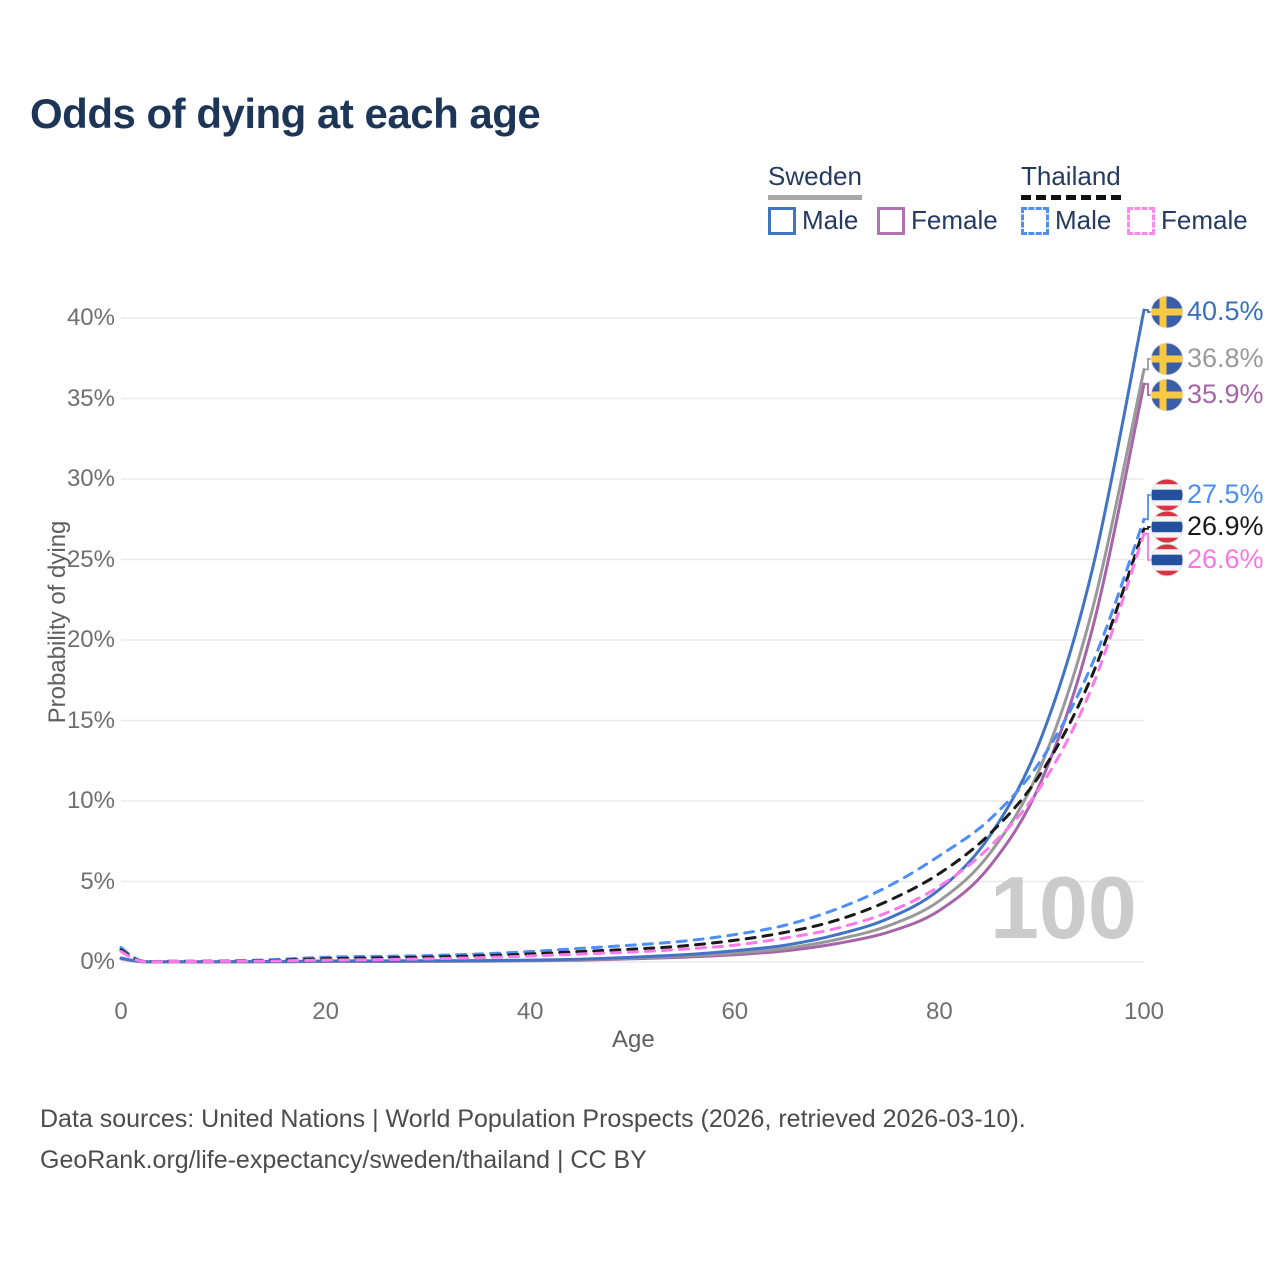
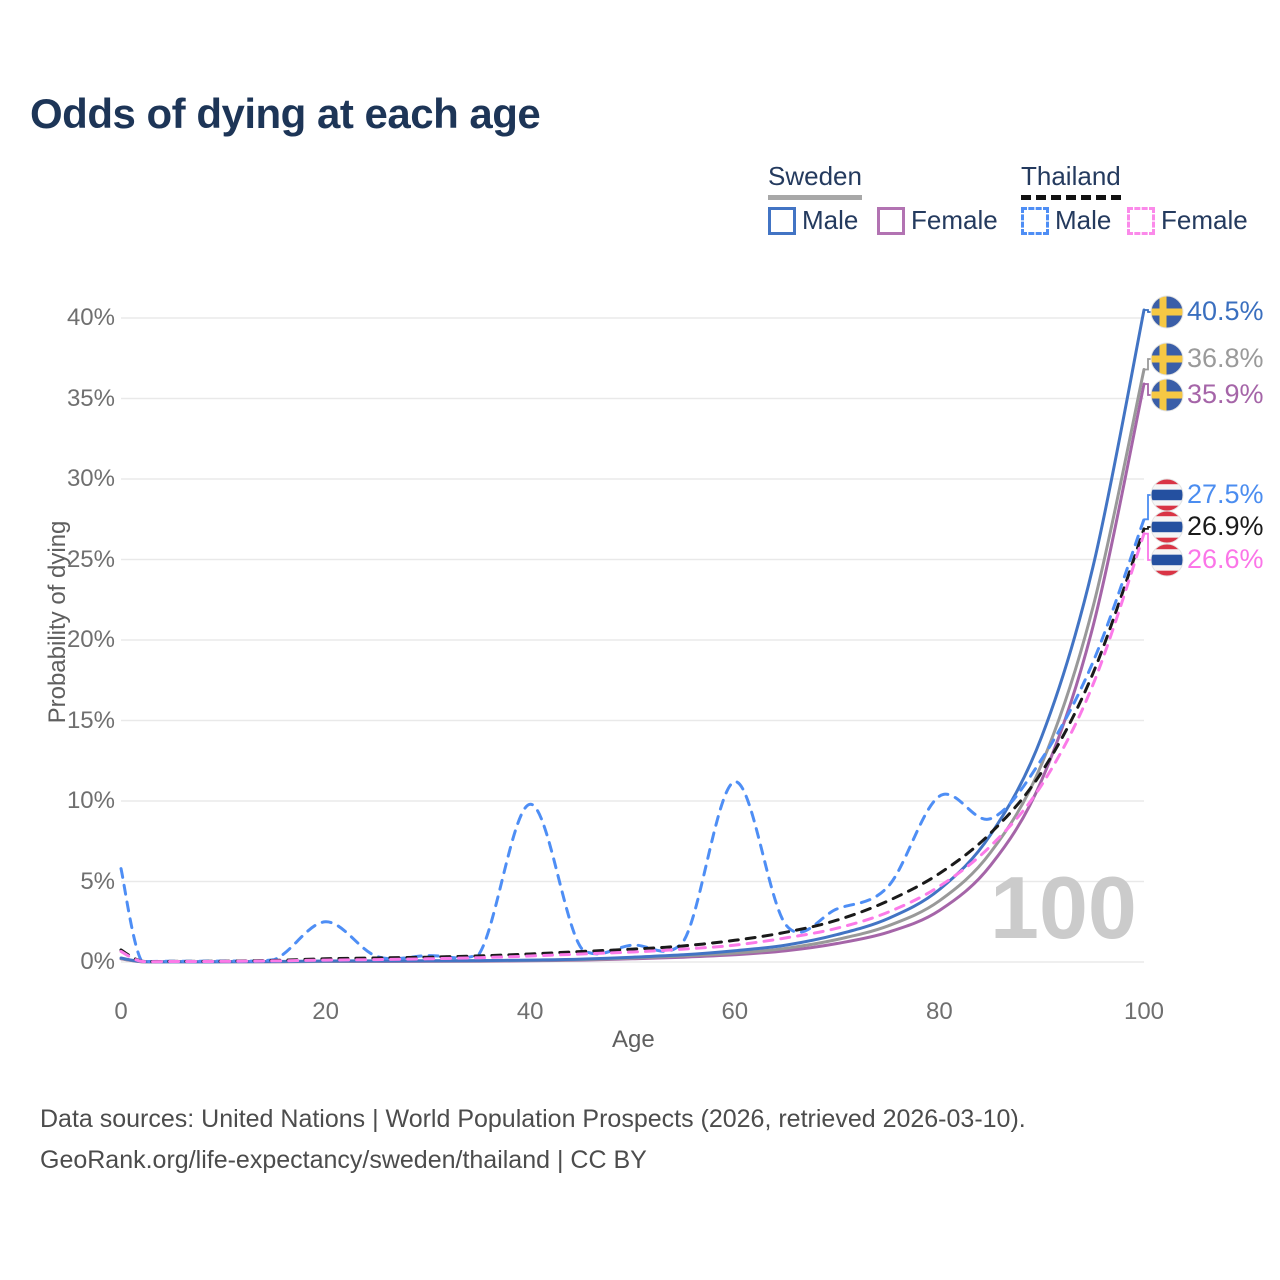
Thailand Male/0: 0.9% -> 5.8%
Thailand Male/20: 0.3% -> 2.5%
Thailand Male/40: 0.7% -> 9.8%
Thailand Male/60: 1.7% -> 11.2%
Thailand Male/80: 6.6% -> 10.3%
